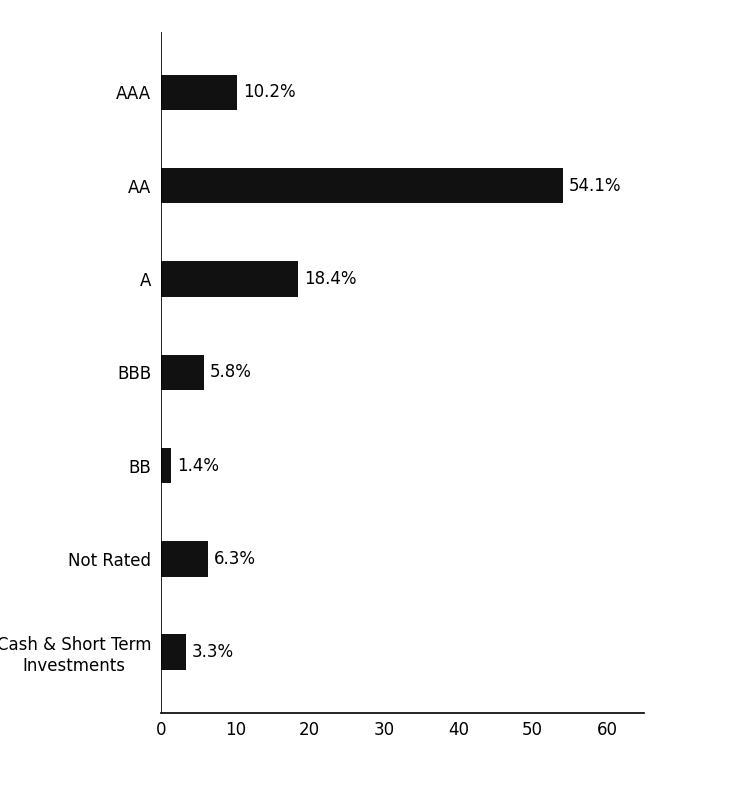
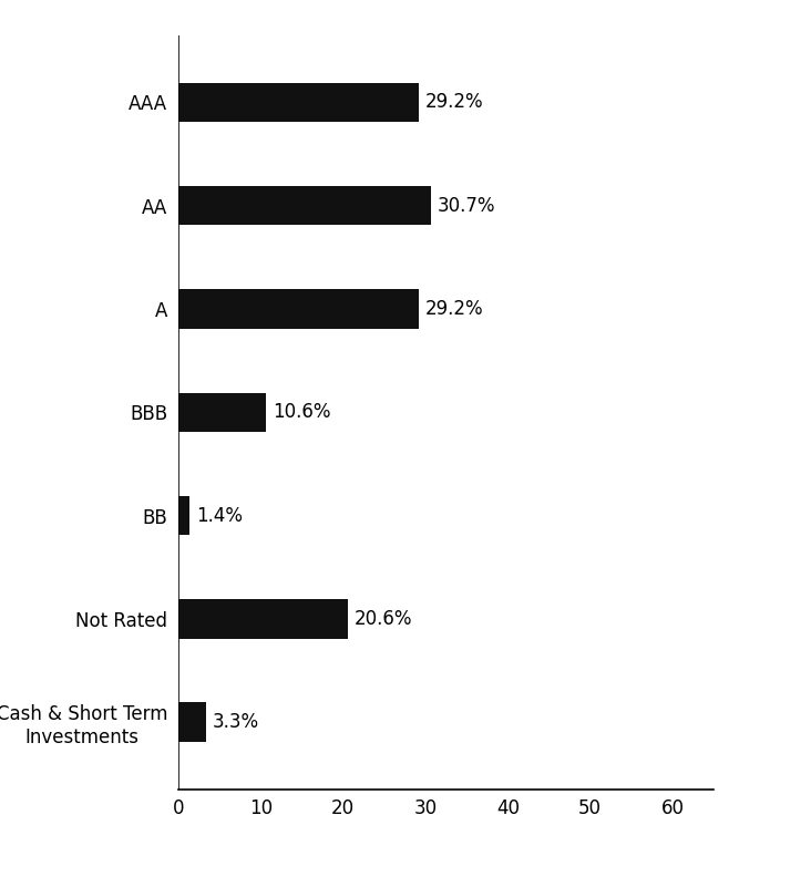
AAA: 10.2% -> 29.2%
AA: 54.1% -> 30.7%
A: 18.4% -> 29.2%
BBB: 5.8% -> 10.6%
Not Rated: 6.3% -> 20.6%
